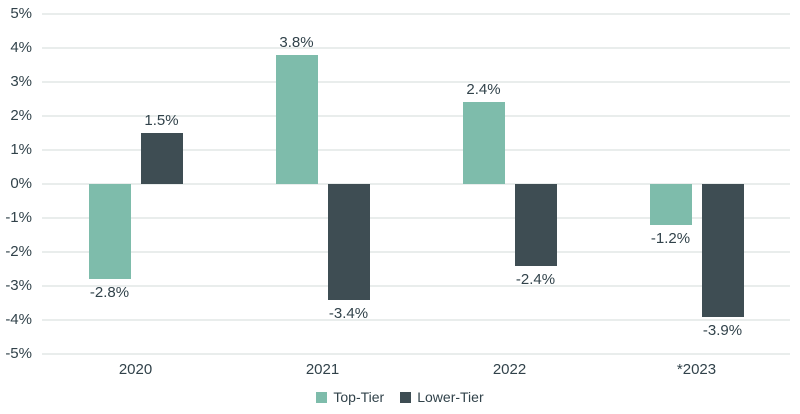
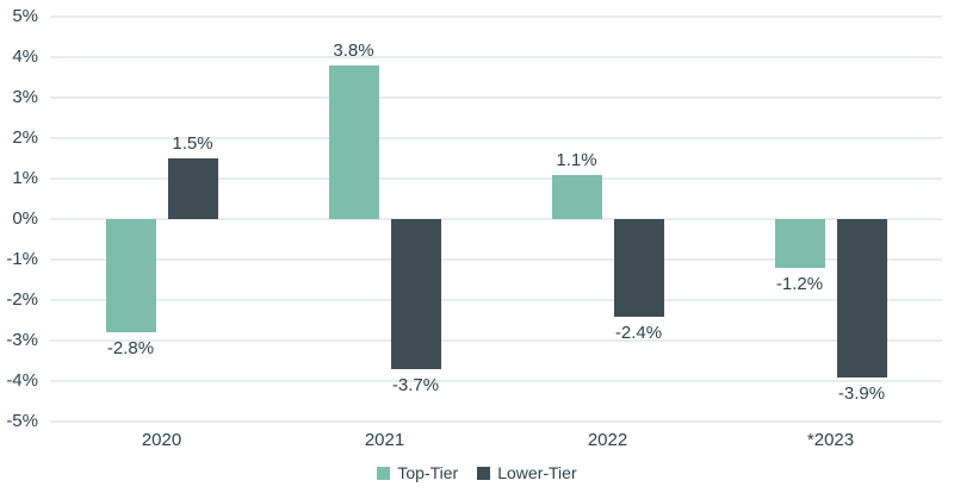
Lower-Tier/2021: -3.4% -> -3.7%
Top-Tier/2022: 2.4% -> 1.1%
